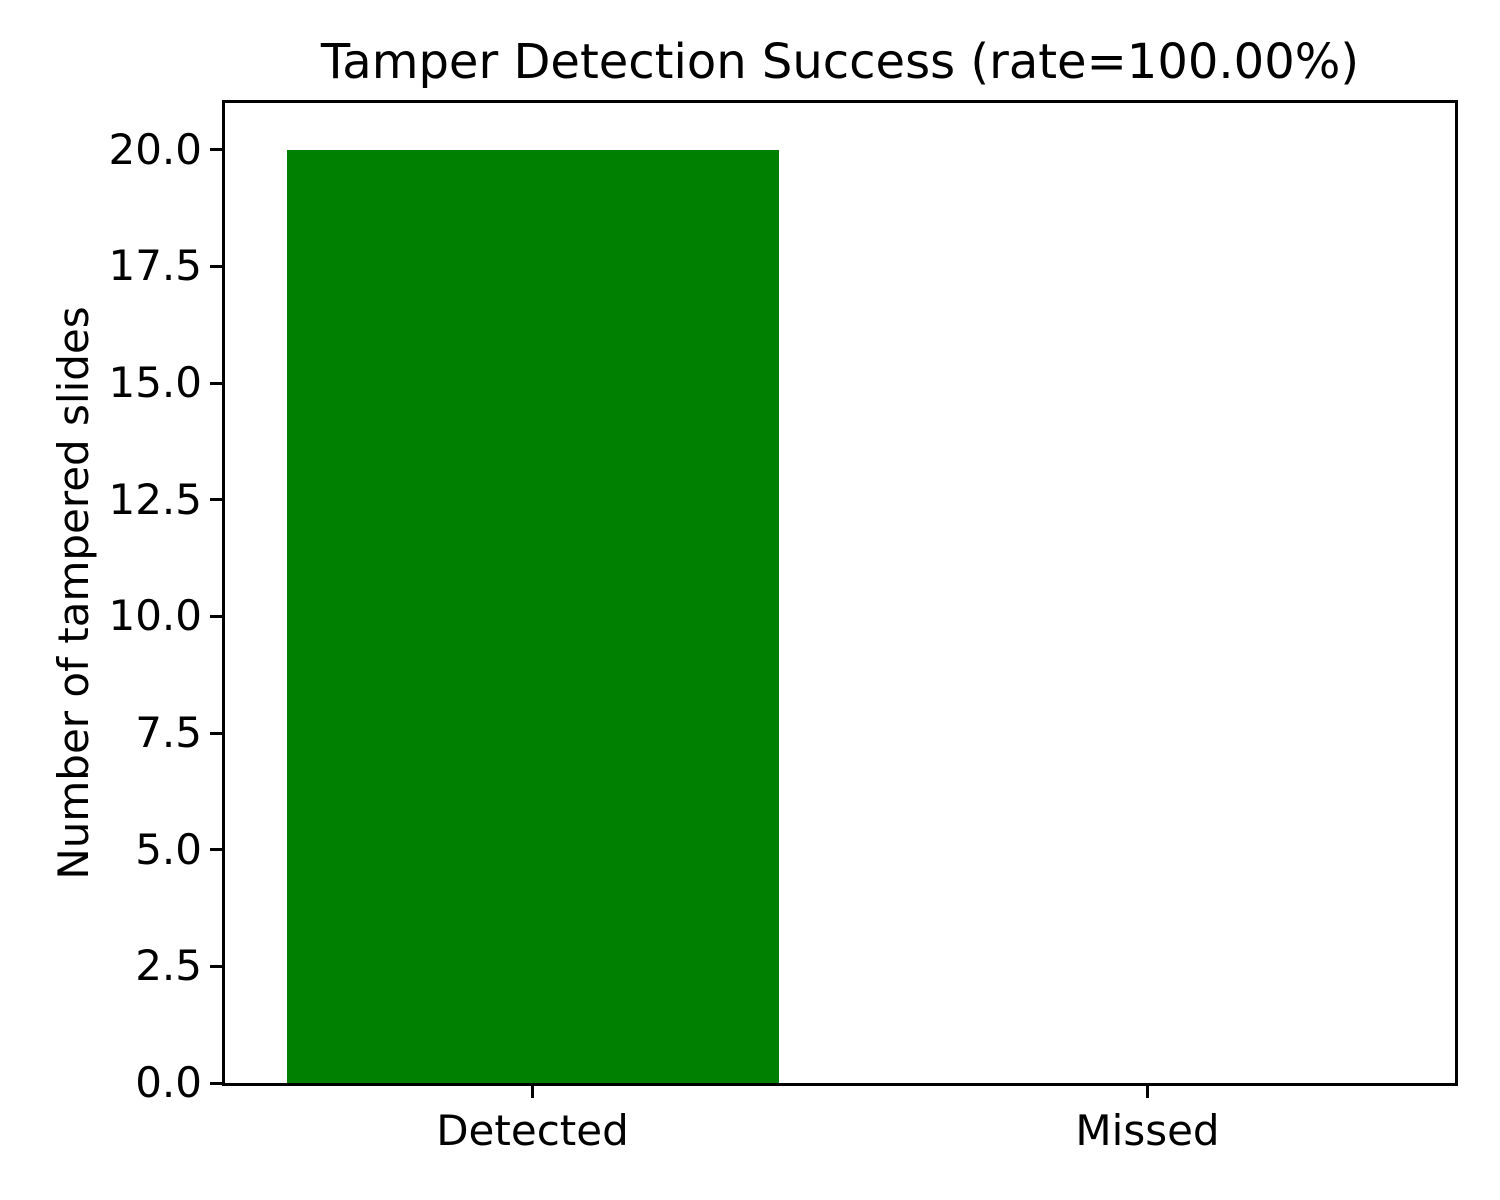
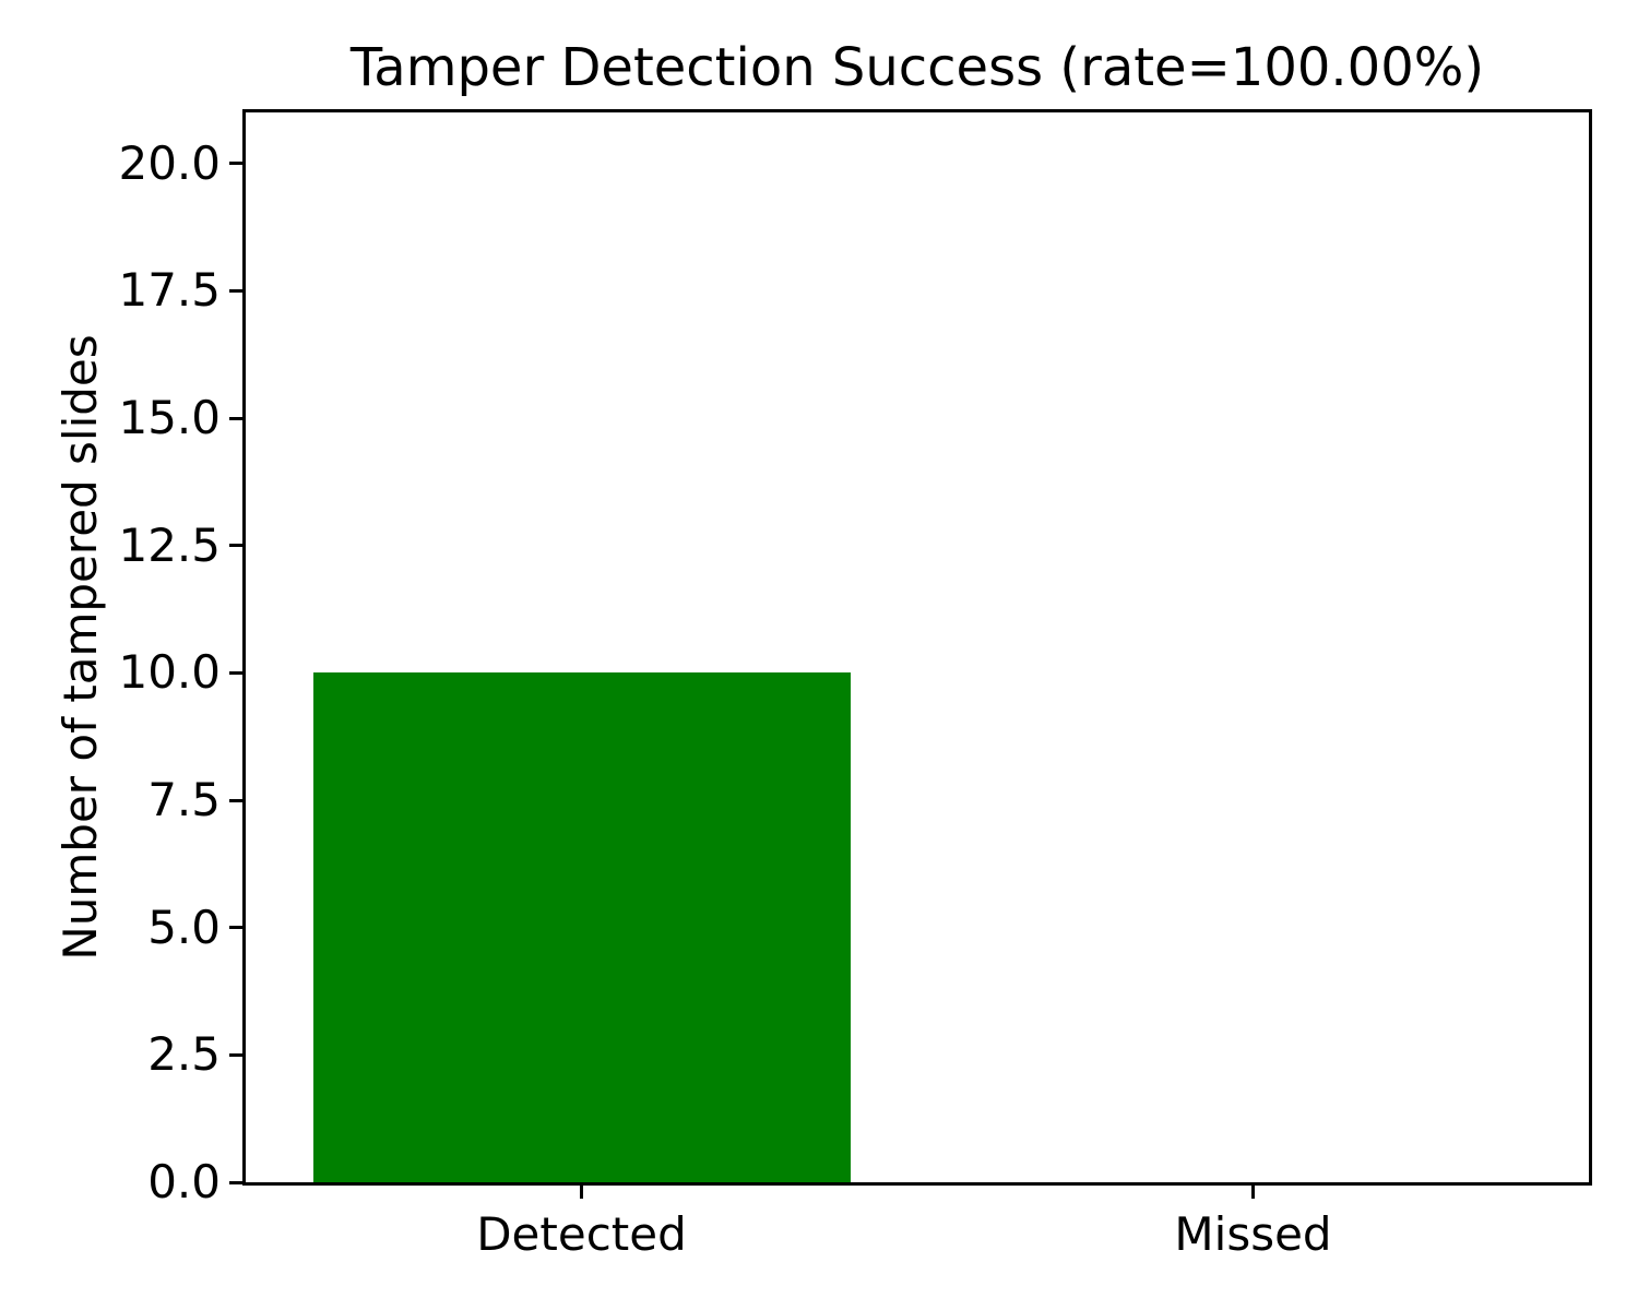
Detected: 20 -> 10
